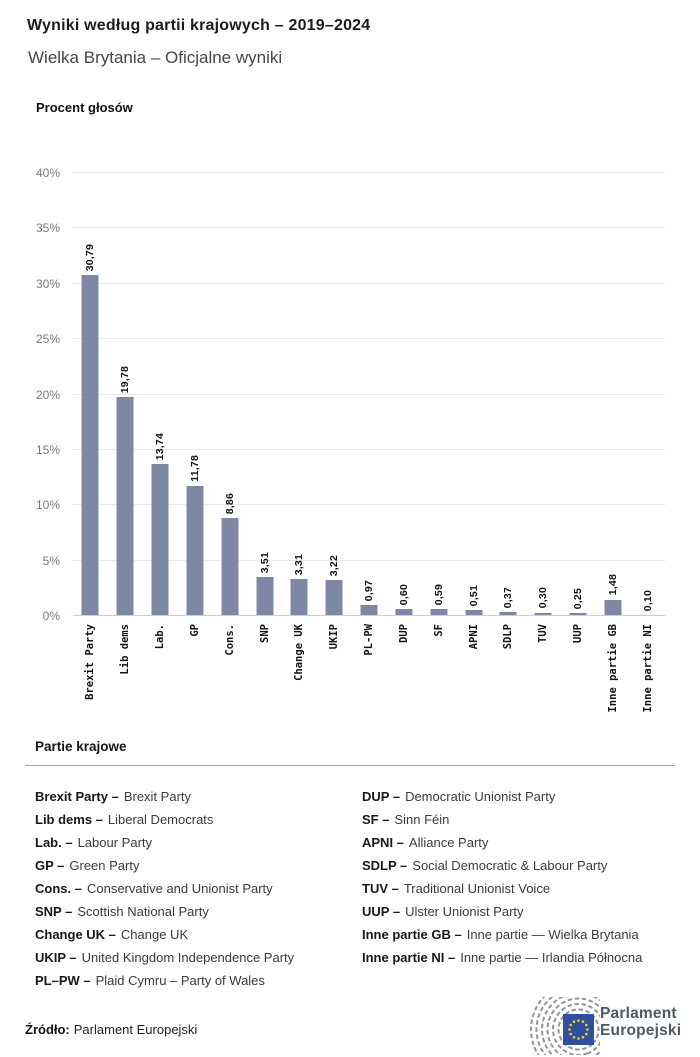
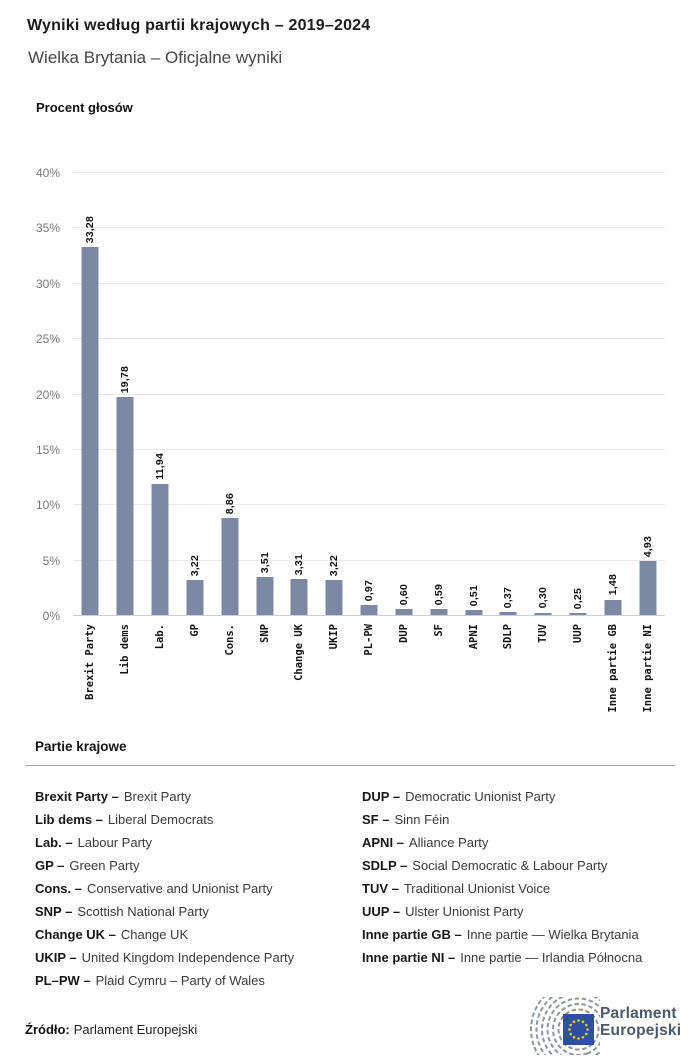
Brexit Party: 30,79 -> 33,28
Lab.: 13,74 -> 11,94
GP: 11,78 -> 3,22
Inne partie NI: 0,10 -> 4,93
